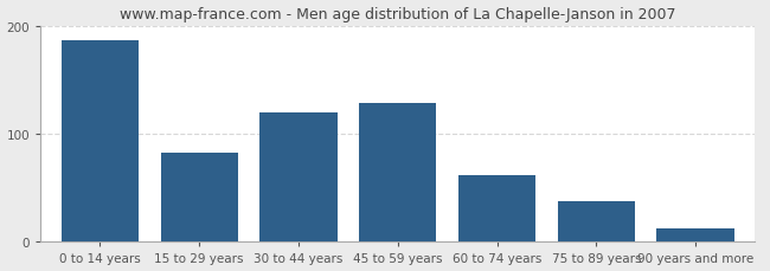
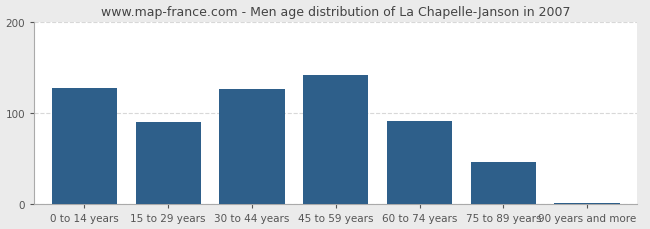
0 to 14 years: 186 -> 127
15 to 29 years: 82 -> 90
30 to 44 years: 120 -> 126
45 to 59 years: 128 -> 141
60 to 74 years: 62 -> 91
75 to 89 years: 38 -> 46
90 years and more: 12 -> 2
